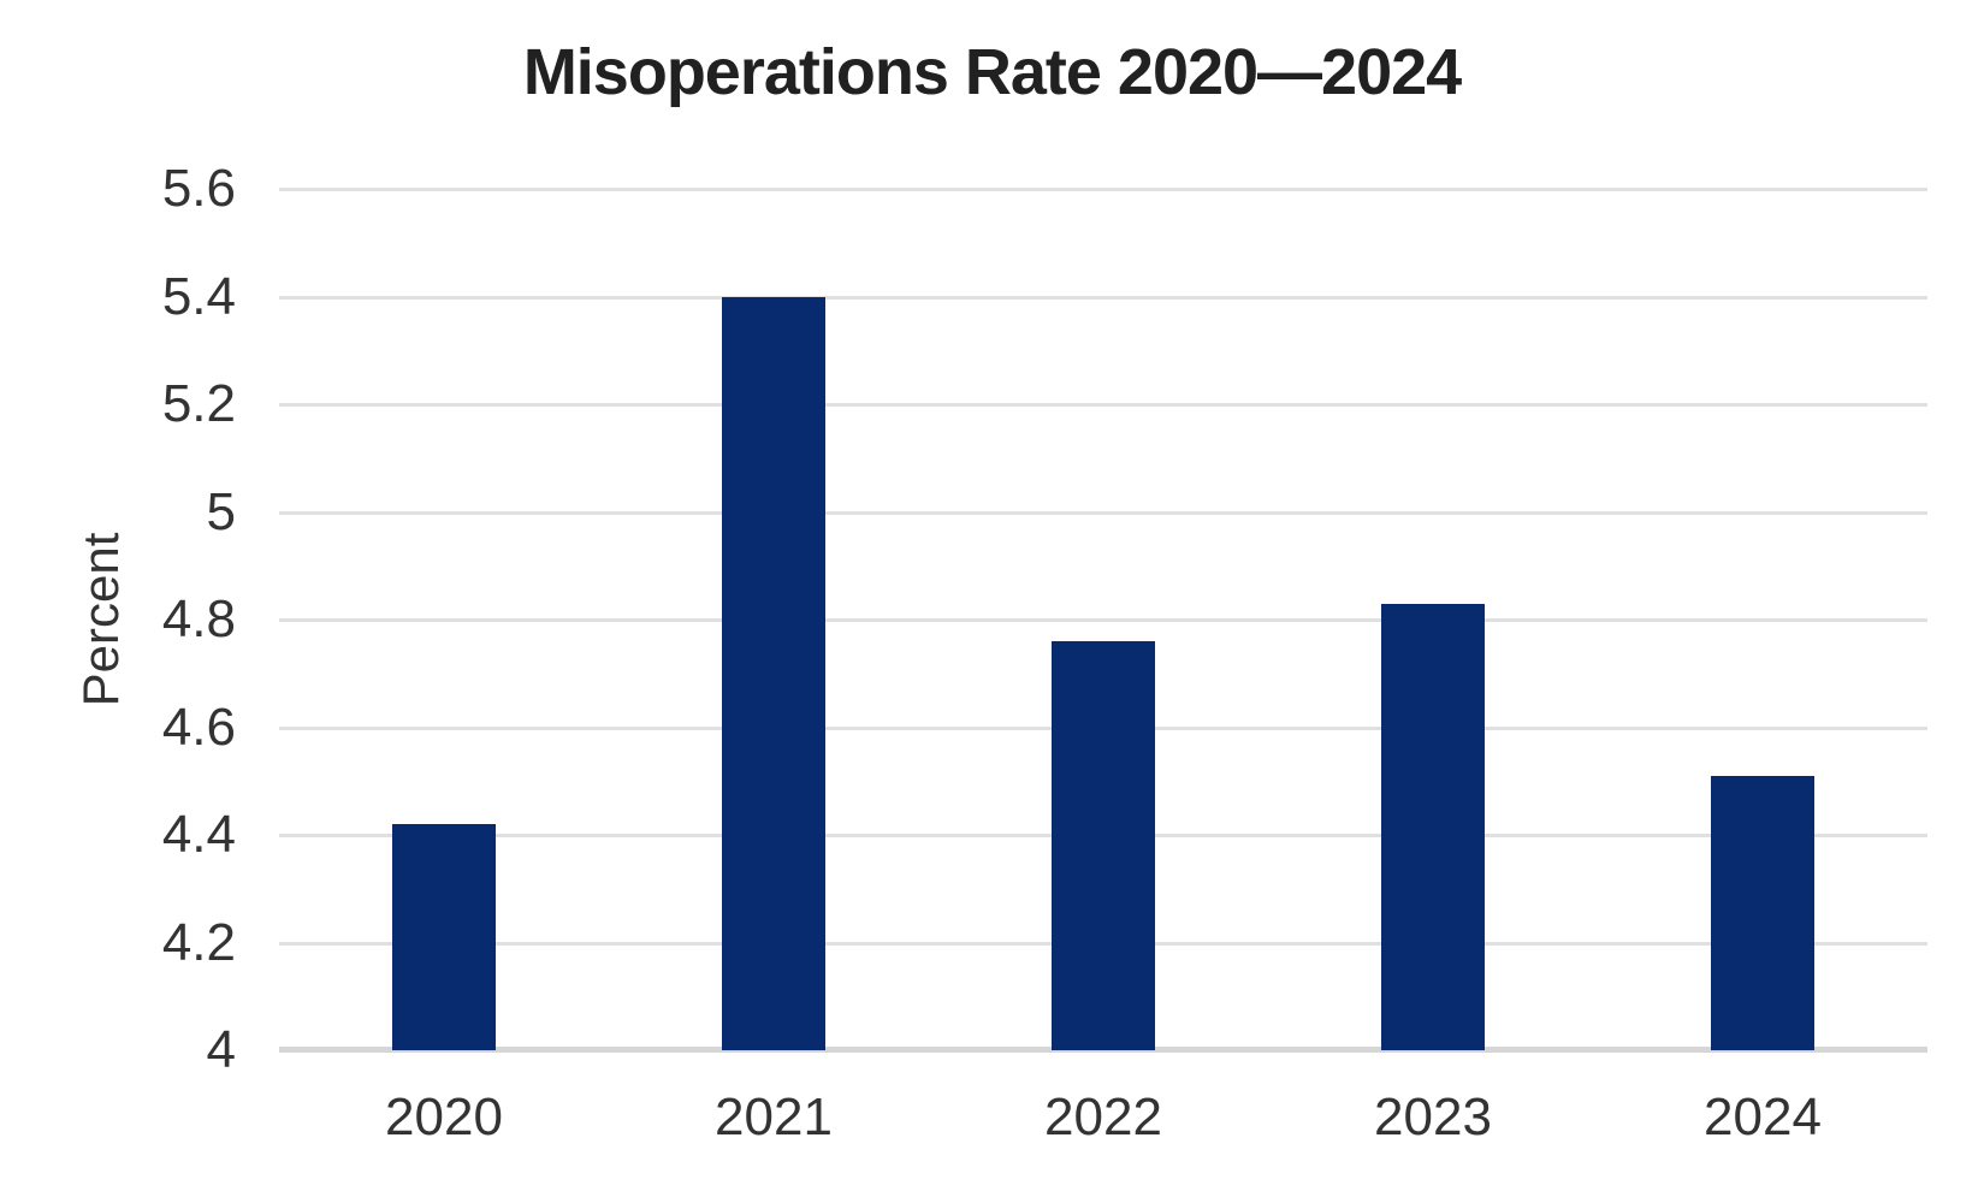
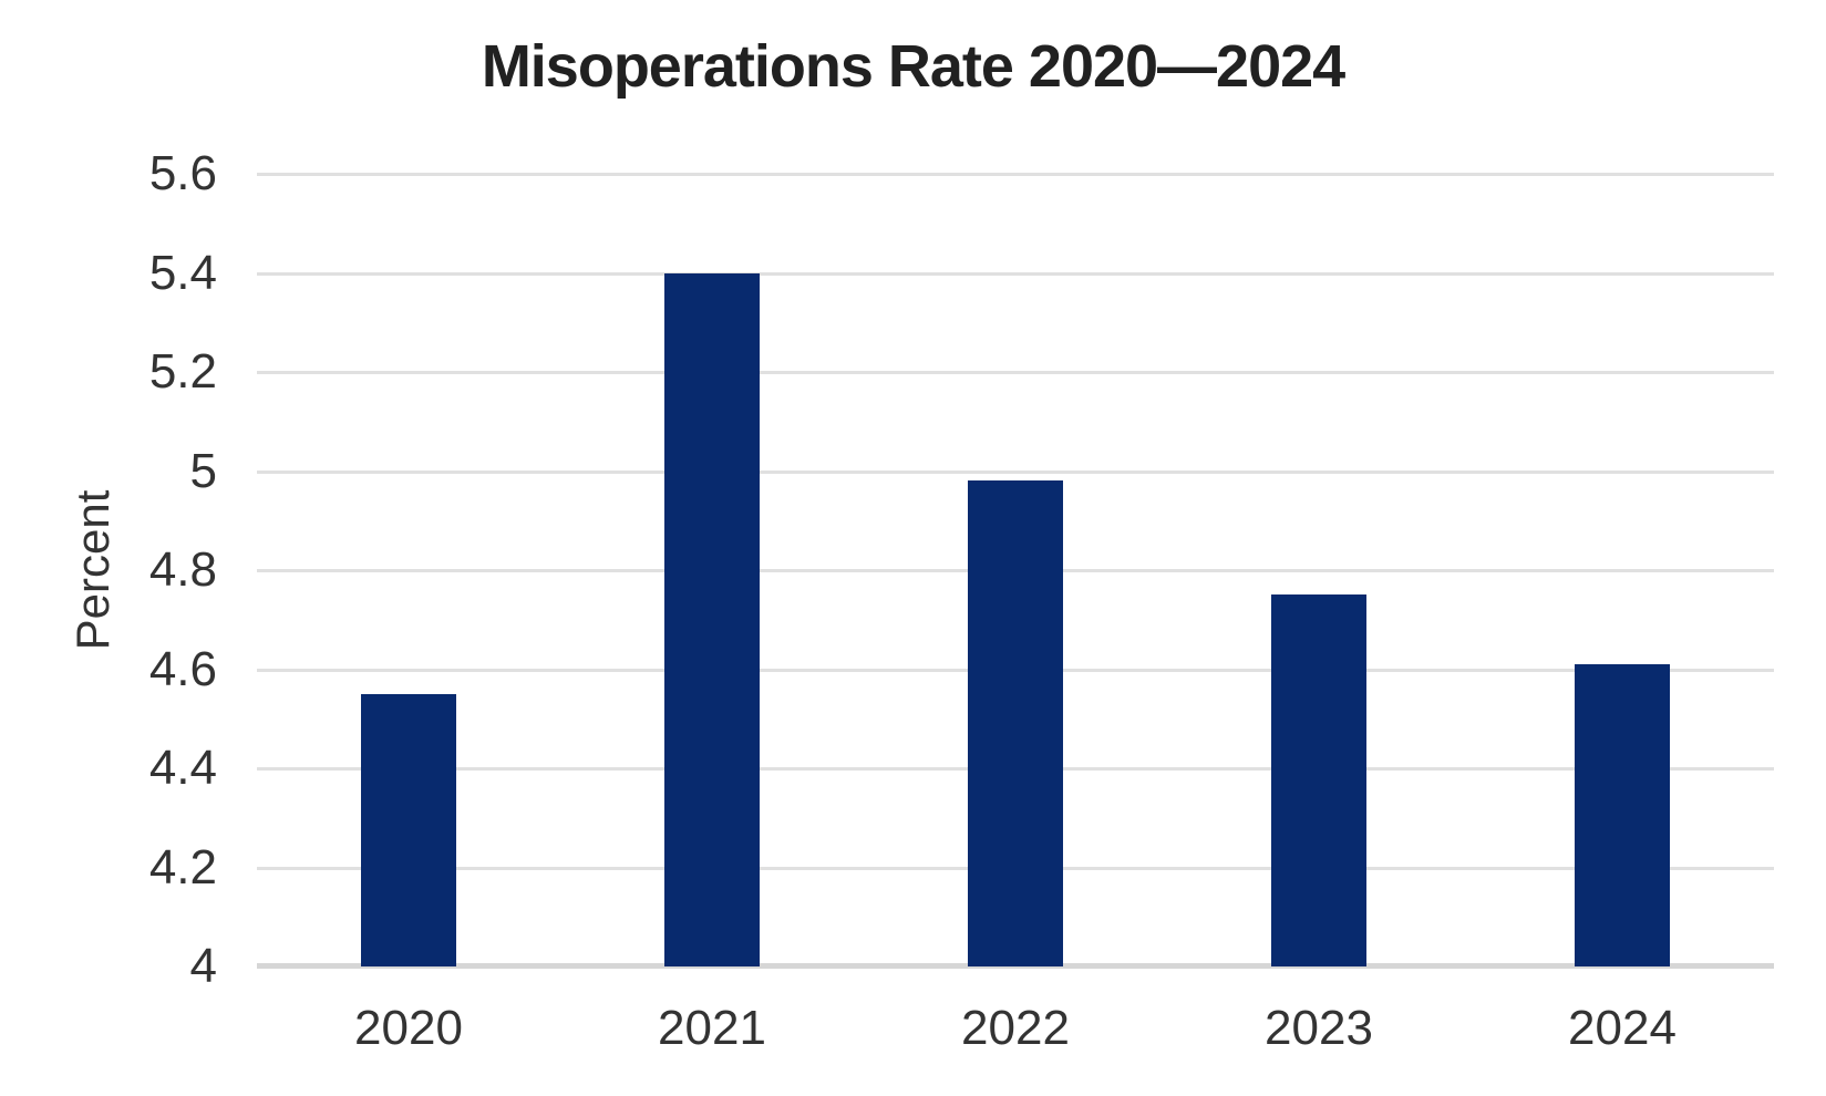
2020: 4.42 -> 4.55
2022: 4.76 -> 4.98
2023: 4.83 -> 4.75
2024: 4.51 -> 4.61
